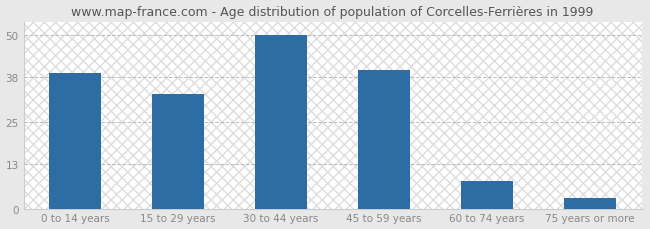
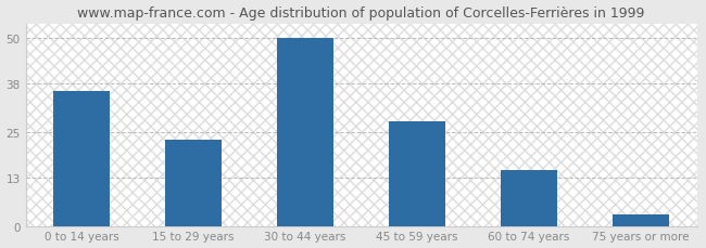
0 to 14 years: 39 -> 36
15 to 29 years: 33 -> 23
45 to 59 years: 40 -> 28
60 to 74 years: 8 -> 15
